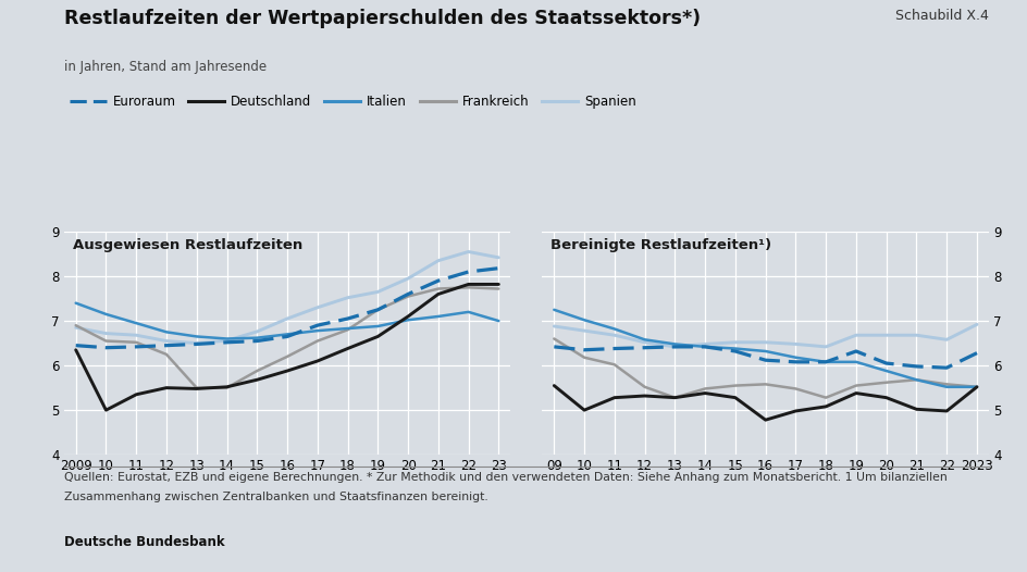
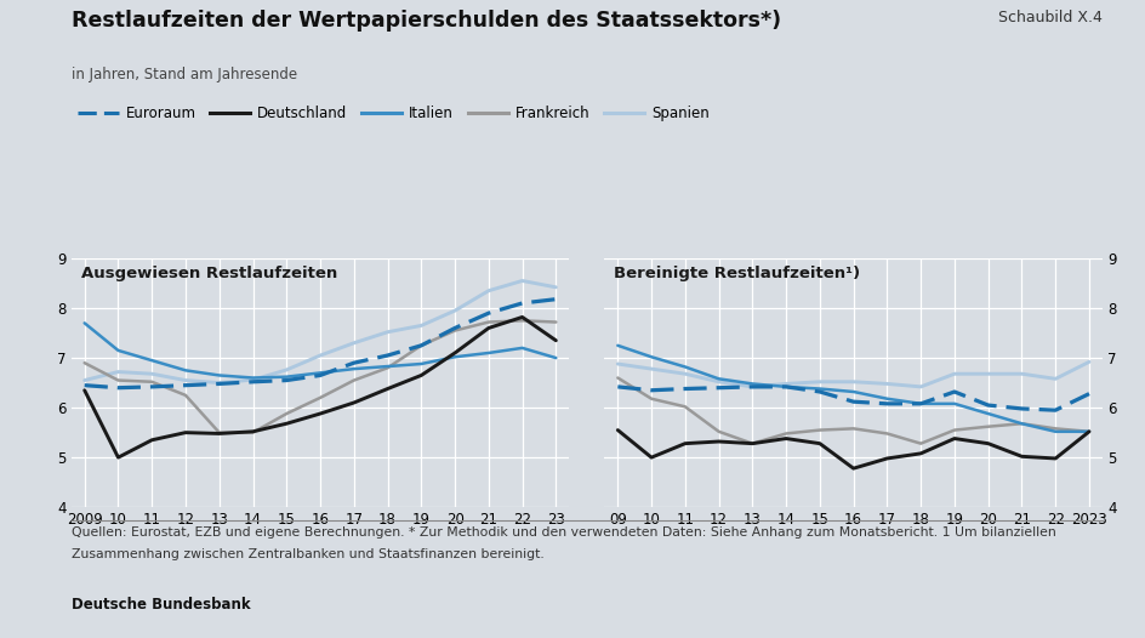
Italien/2009: 7.40 -> 7.70
Spanien/2009: 6.85 -> 6.55
Deutschland/23: 7.82 -> 7.35
